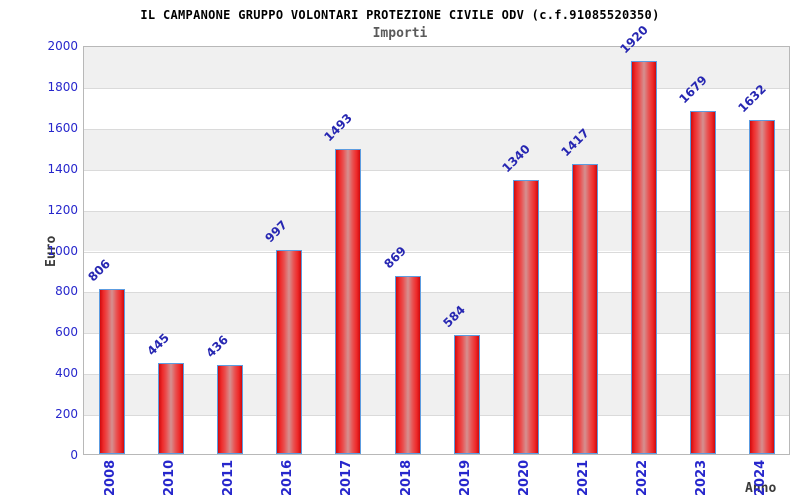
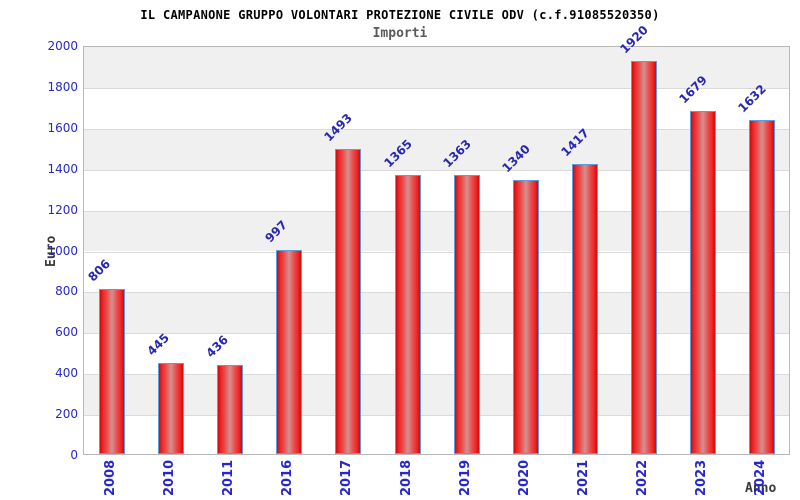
2018: 869 -> 1365
2019: 584 -> 1363
